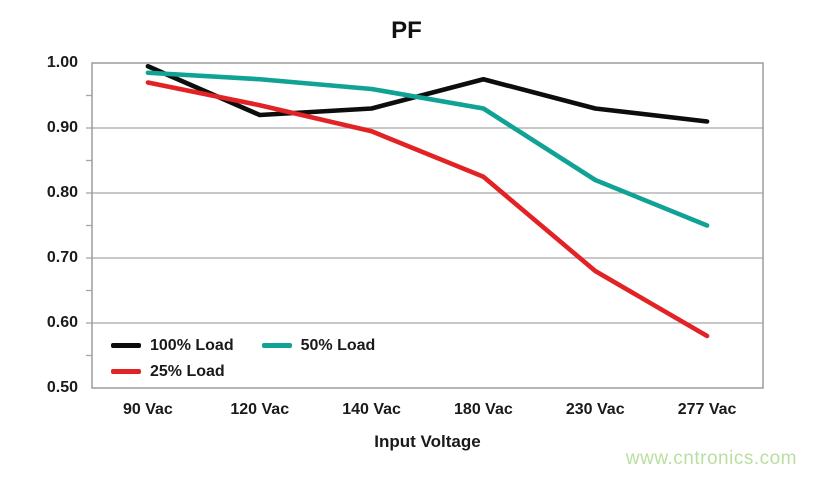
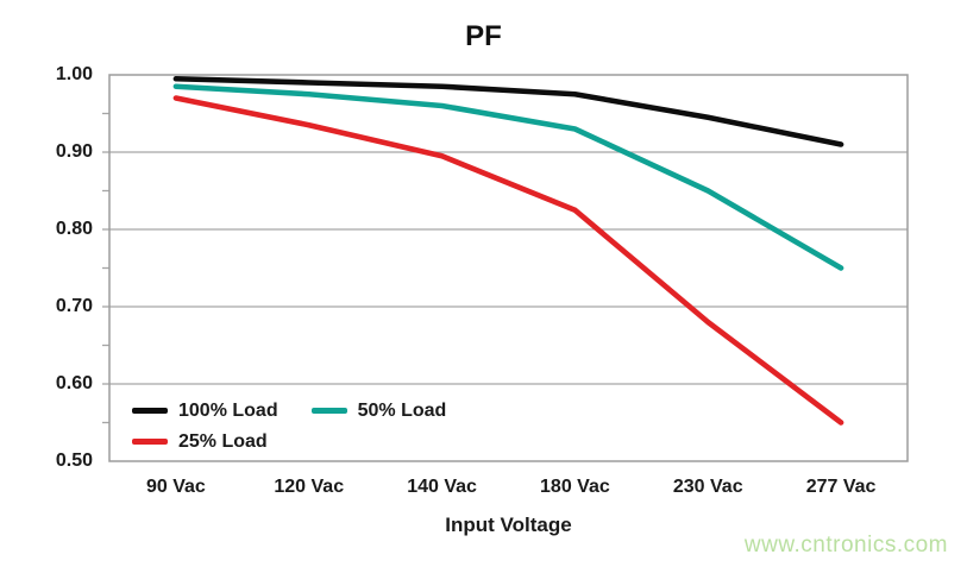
100% Load/120 Vac: 0.92 -> 0.99
100% Load/140 Vac: 0.93 -> 0.98
100% Load/230 Vac: 0.93 -> 0.94
50% Load/230 Vac: 0.82 -> 0.85
25% Load/277 Vac: 0.58 -> 0.55
